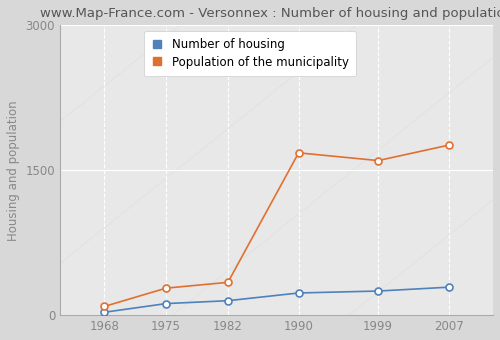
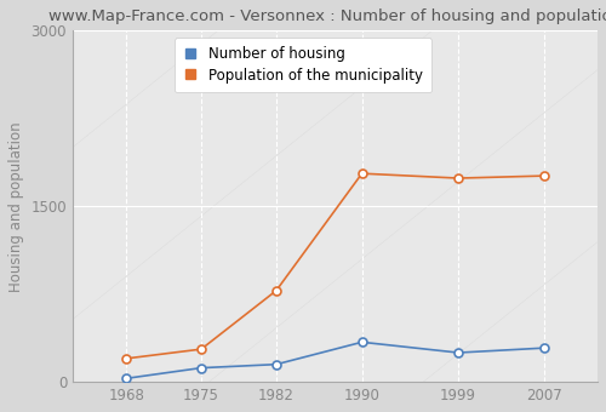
Population of the municipality/1968: 90 -> 200
Population of the municipality/1982: 340 -> 780
Number of housing/1990: 230 -> 340
Population of the municipality/1990: 1680 -> 1780
Population of the municipality/1999: 1600 -> 1740
